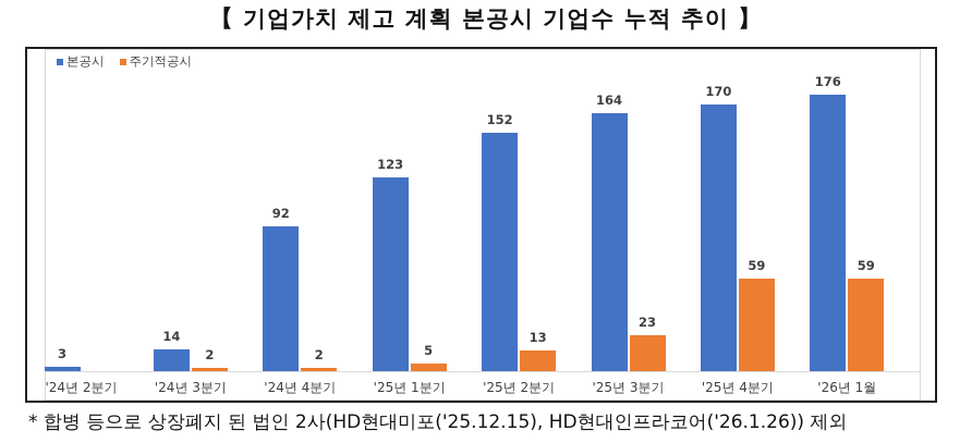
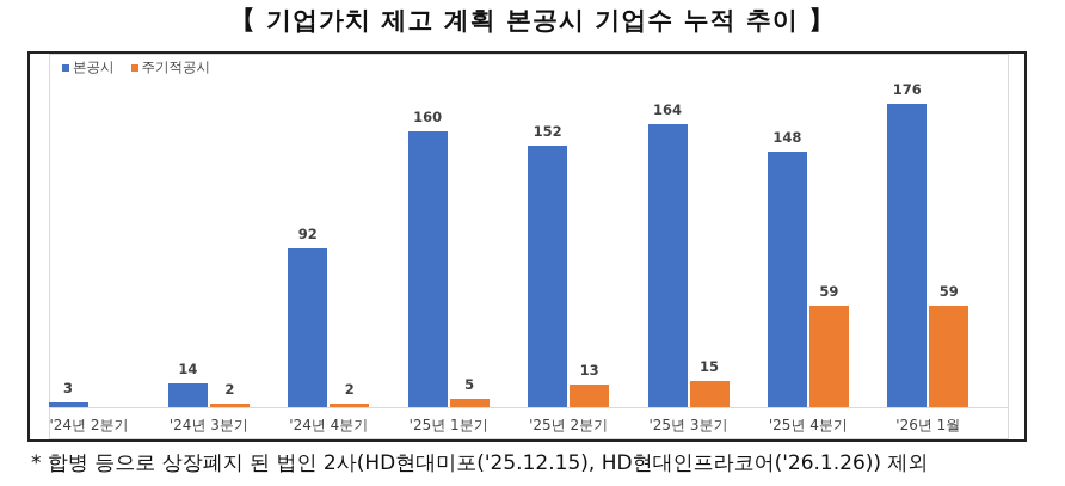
본공시/'25년 1분기: 123 -> 160
주기적공시/'25년 3분기: 23 -> 15
본공시/'25년 4분기: 170 -> 148
